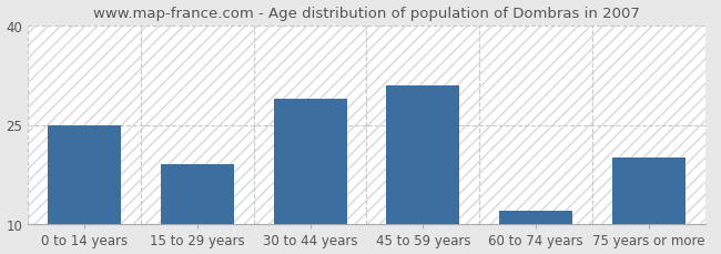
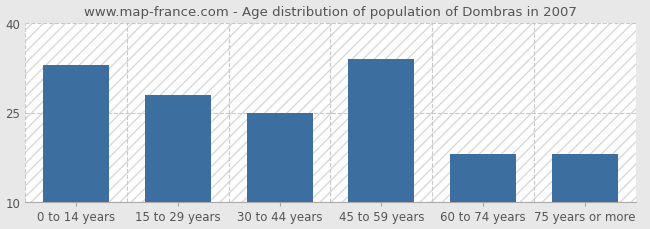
0 to 14 years: 25 -> 33
15 to 29 years: 19 -> 28
30 to 44 years: 29 -> 25
45 to 59 years: 31 -> 34
60 to 74 years: 12 -> 18
75 years or more: 20 -> 18
